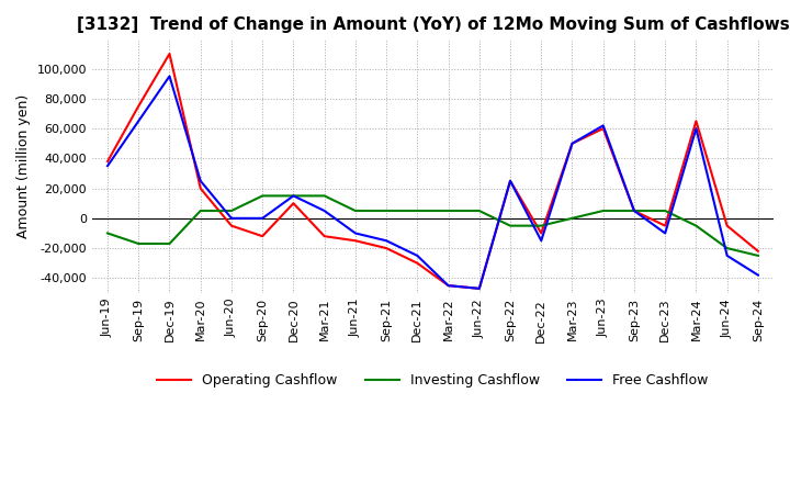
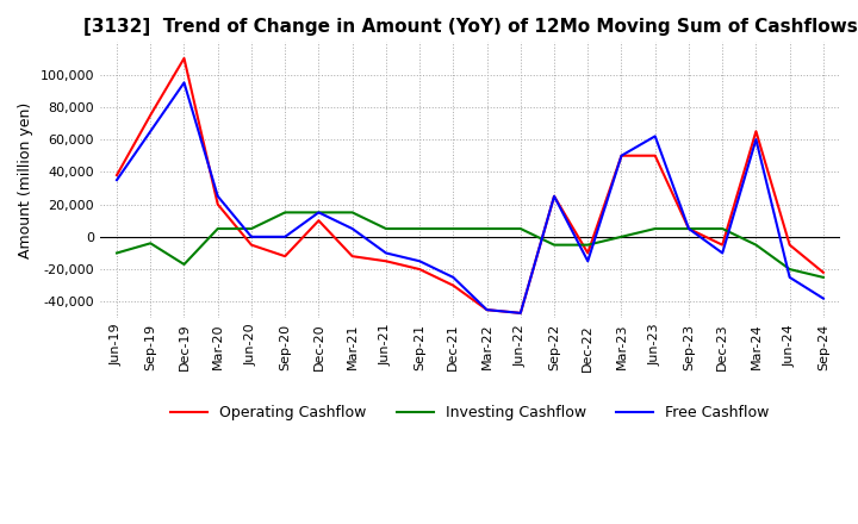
Investing Cashflow/Sep-19: -17,000 -> -4,000
Operating Cashflow/Jun-23: 60,000 -> 50,000
